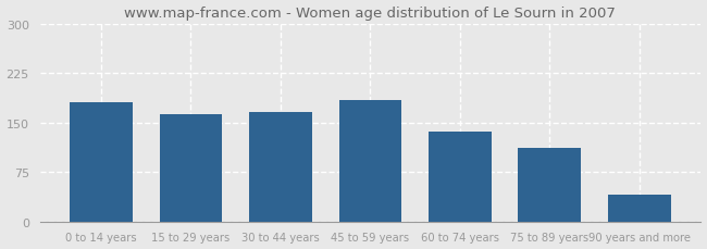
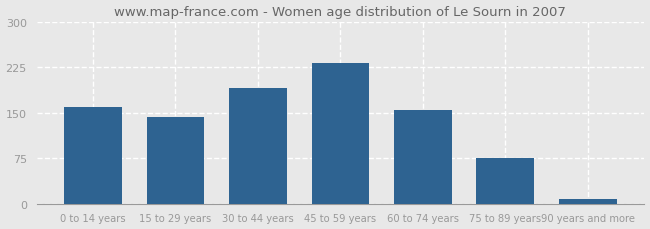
0 to 14 years: 180 -> 160
15 to 29 years: 162 -> 143
30 to 44 years: 166 -> 190
45 to 59 years: 184 -> 232
60 to 74 years: 136 -> 155
75 to 89 years: 112 -> 75
90 years and more: 40 -> 8
